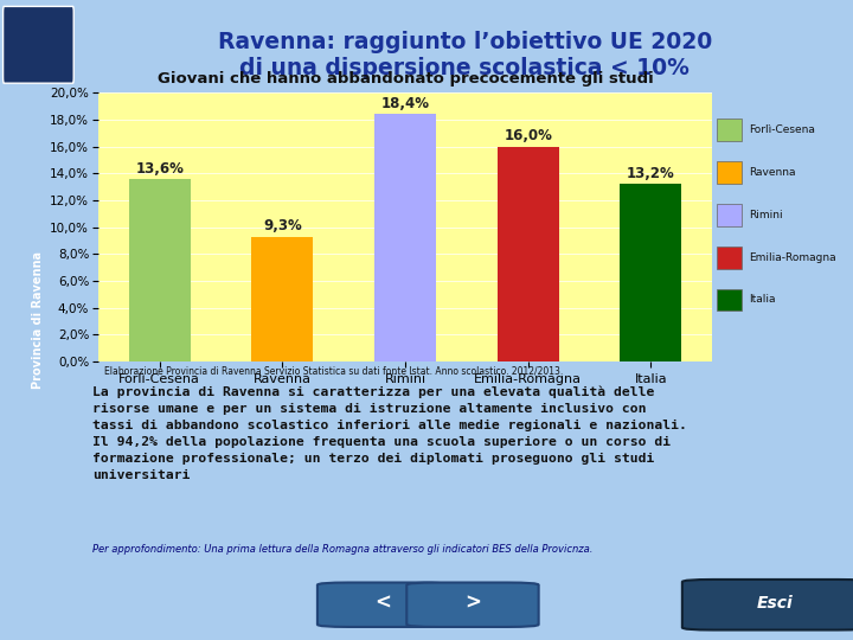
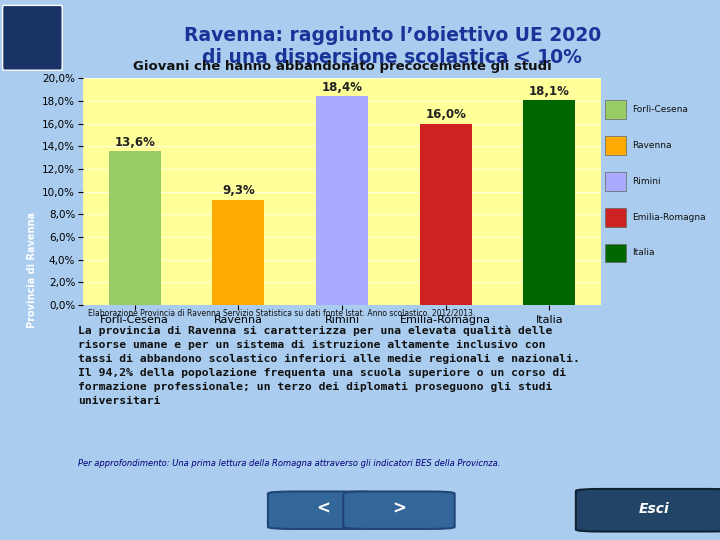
Italia: 13,2% -> 18,1%
